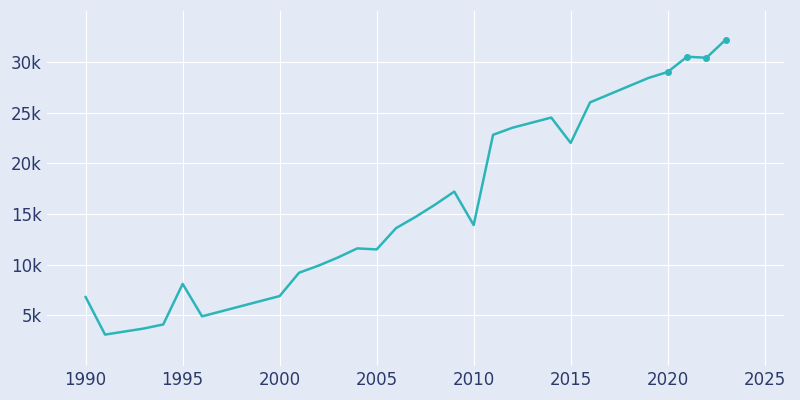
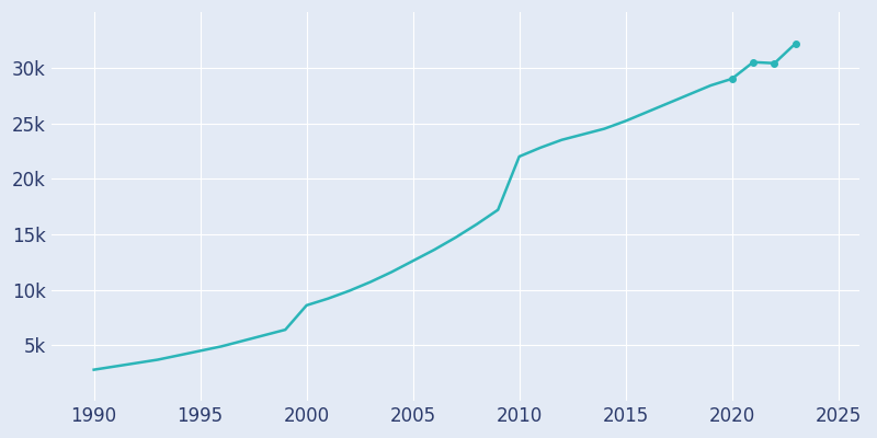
1990: 6.8k -> 2.8k
1995: 8.1k -> 4.5k
2000: 6.9k -> 8.6k
2005: 11.5k -> 12.6k
2010: 13.9k -> 22.0k
2015: 22.0k -> 25.2k
